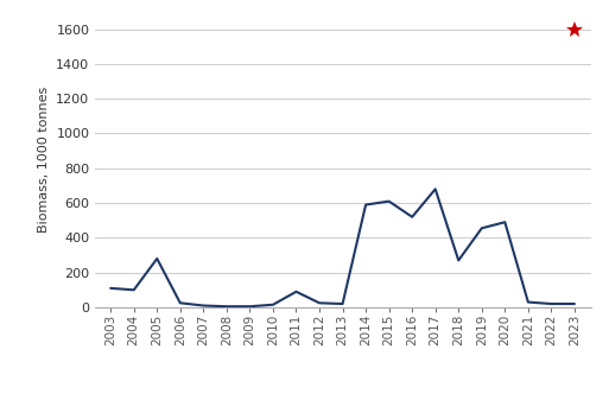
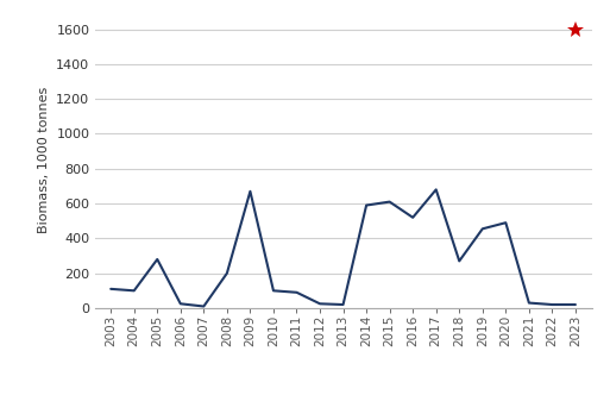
2008: 0 -> 200
2009: 0 -> 670
2010: 20 -> 100
